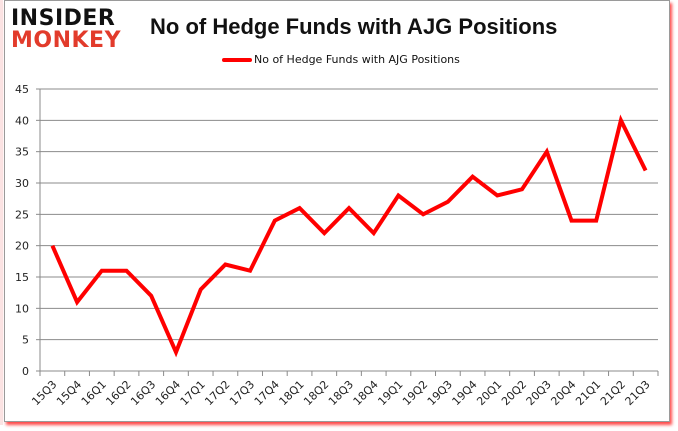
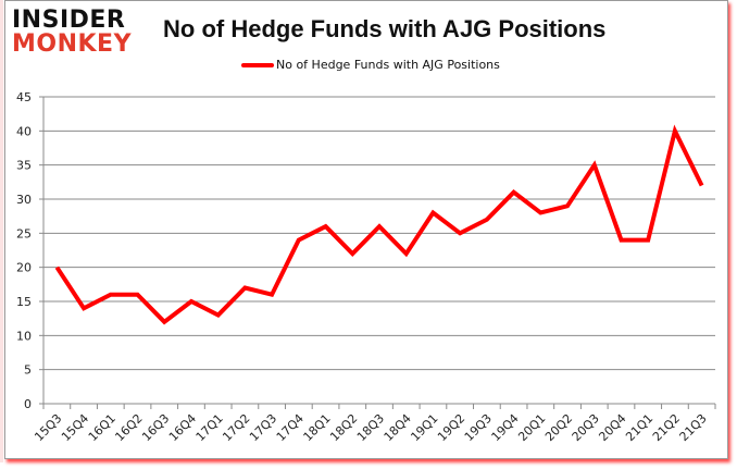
15Q4: 11 -> 14
16Q4: 3 -> 15
